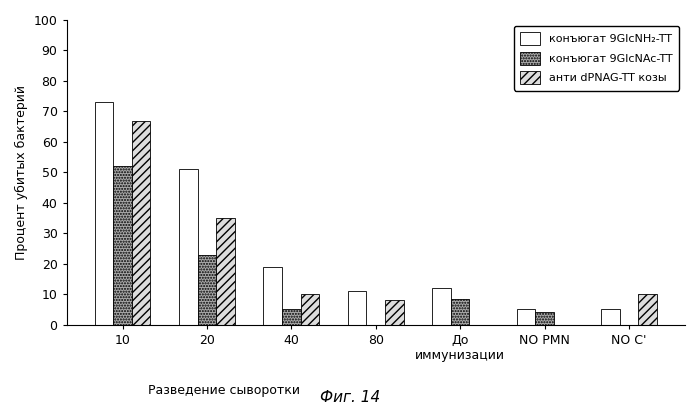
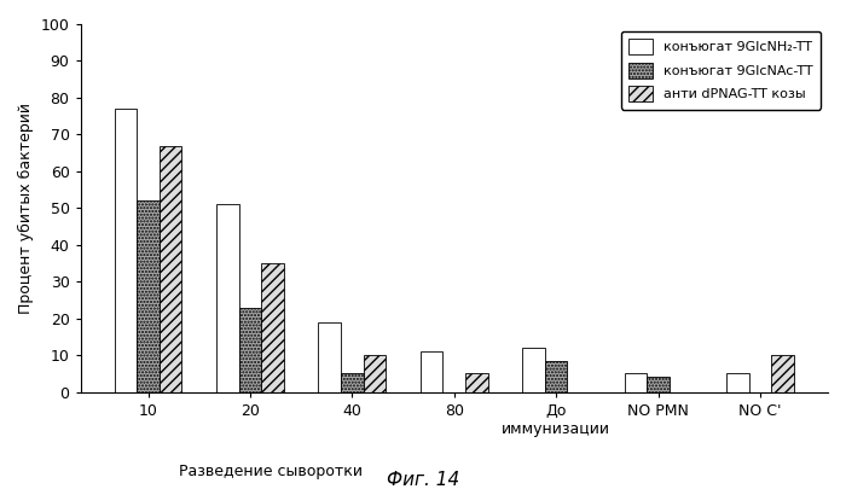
конъюгат 9GlcNH₂-TT/10: 73 -> 77
анти dPNAG-TT козы/80: 8 -> 5
